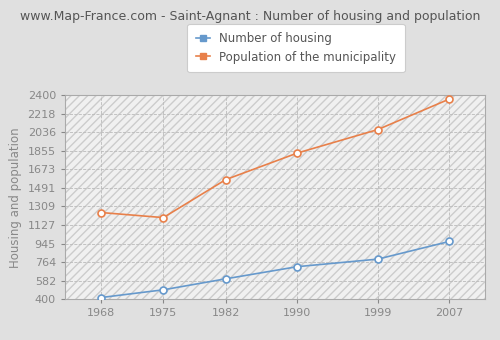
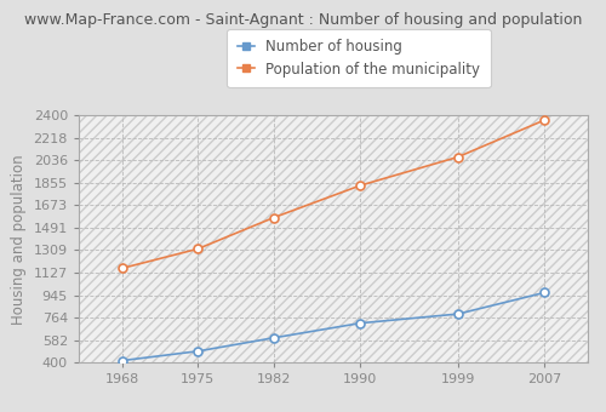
Population of the municipality/1968: 1250 -> 1160
Population of the municipality/1975: 1200 -> 1320
